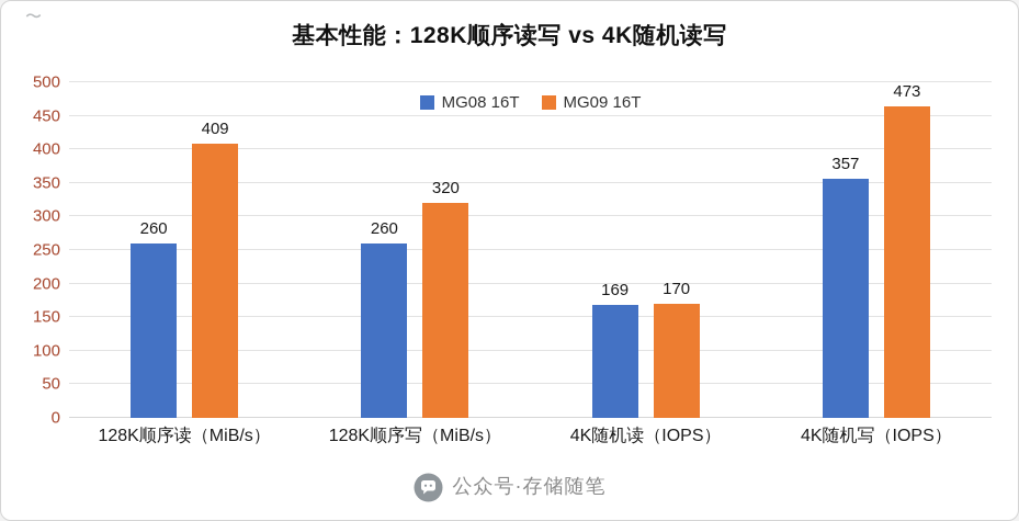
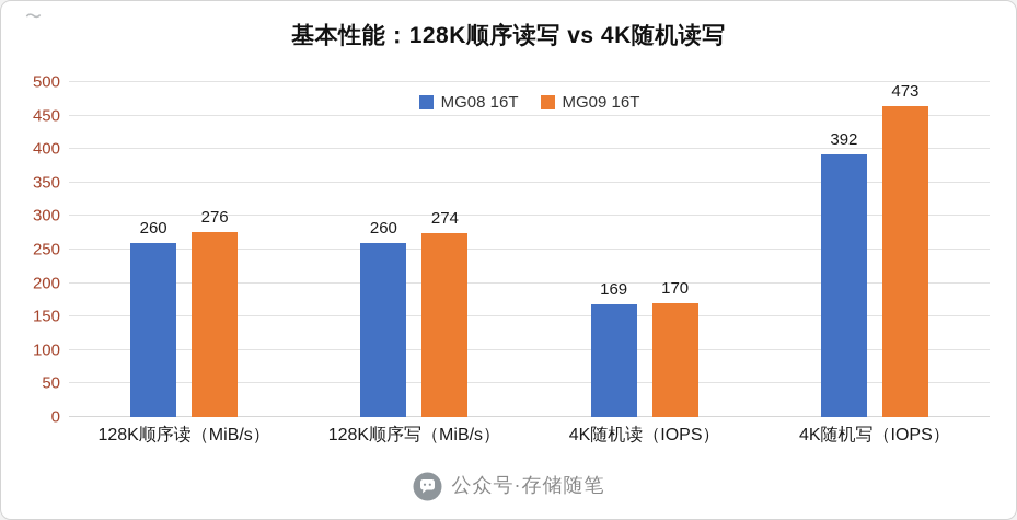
MG09 16T/128K顺序读（MiB/s）: 409 -> 276
MG09 16T/128K顺序写（MiB/s）: 320 -> 274
MG08 16T/4K随机写（IOPS）: 357 -> 392
